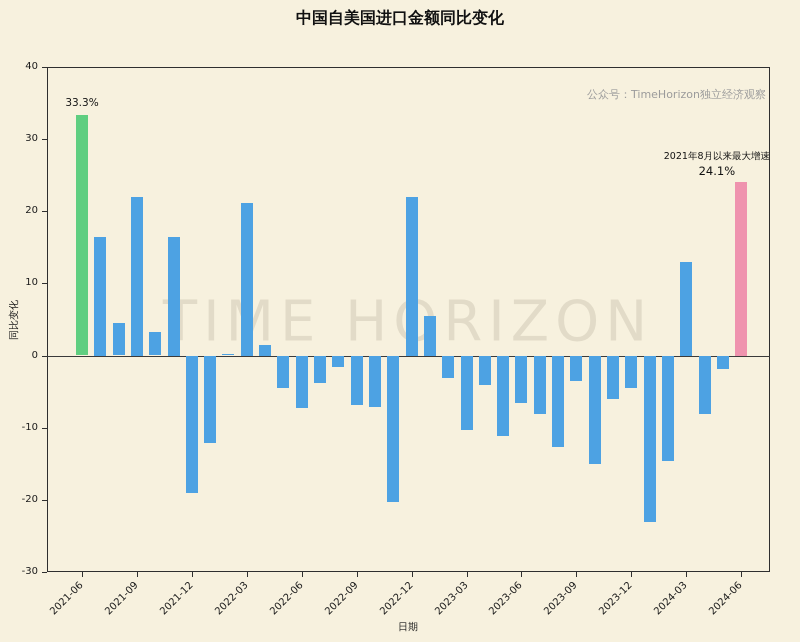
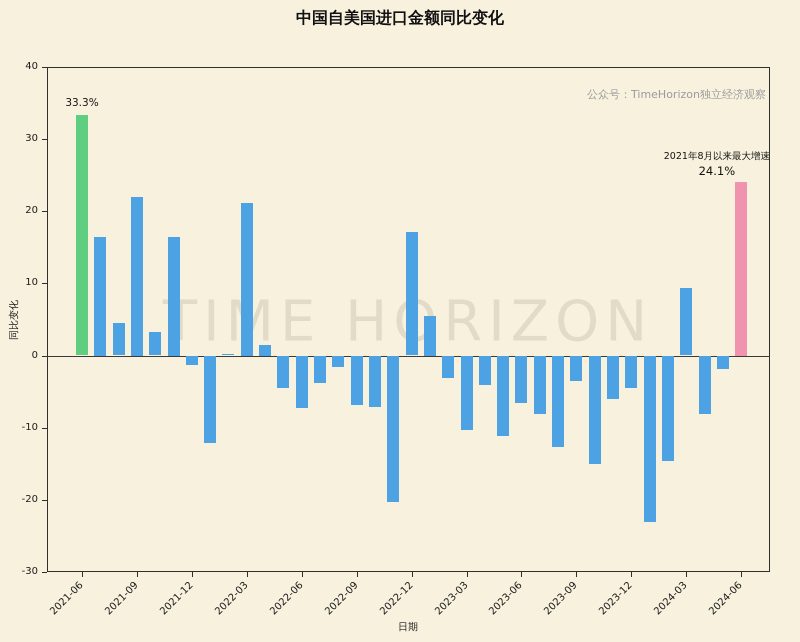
2021-12: -19 -> -1
2022-12: 22 -> 17
2024-03: 13 -> 9
